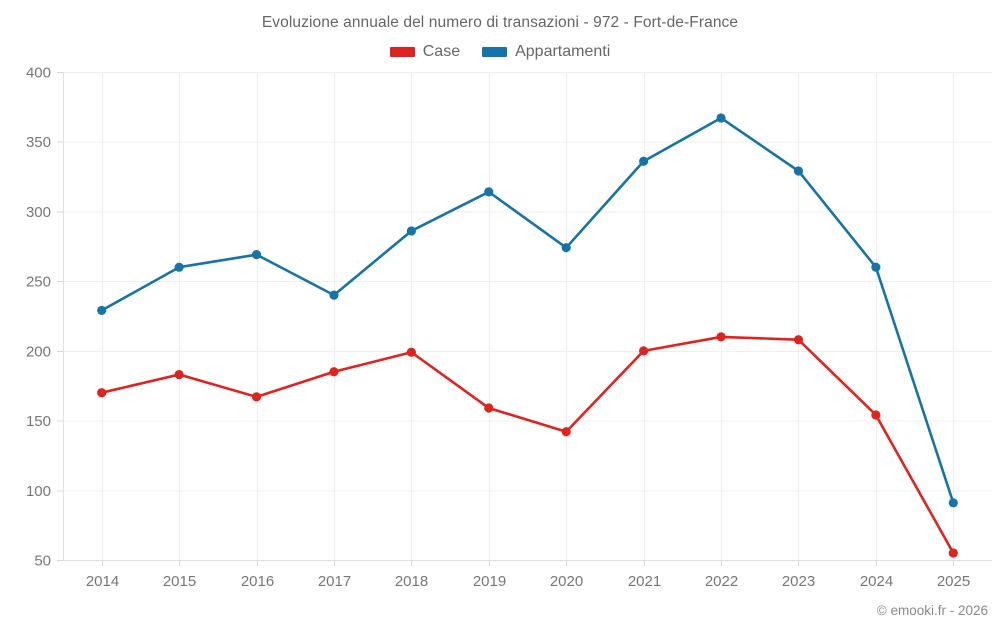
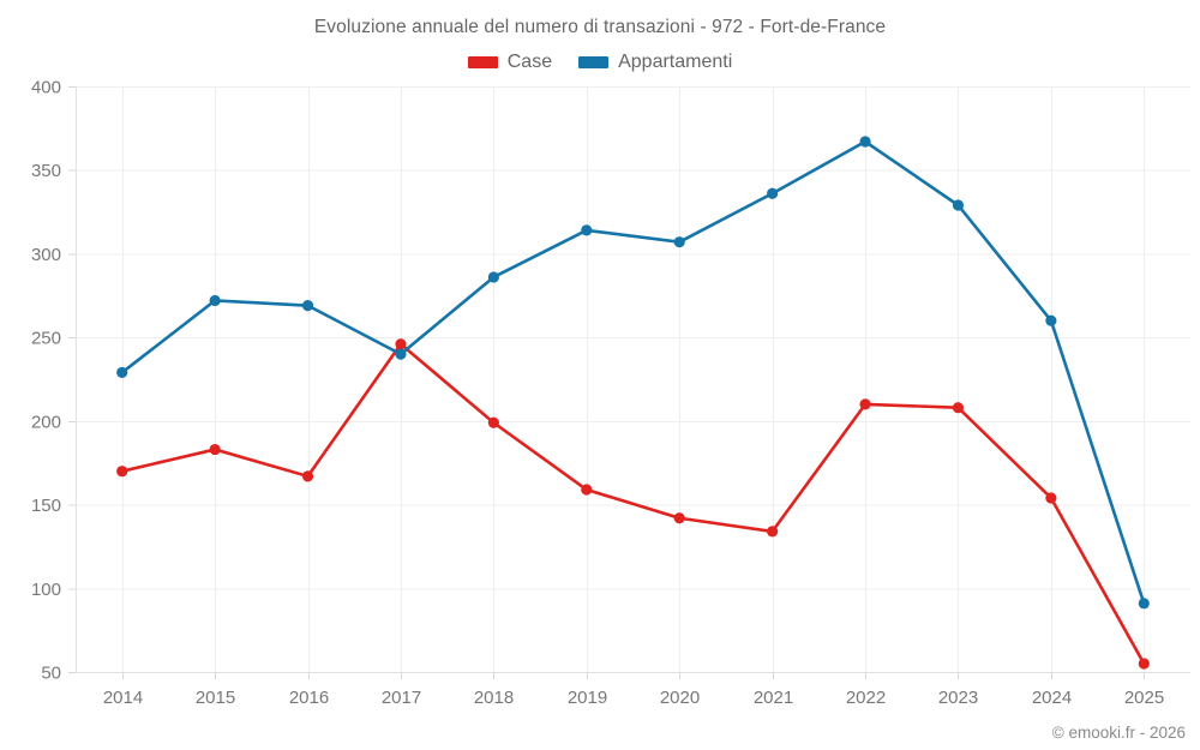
Appartamenti/2015: 260 -> 272
Case/2017: 185 -> 246
Appartamenti/2020: 274 -> 307
Case/2021: 200 -> 134
